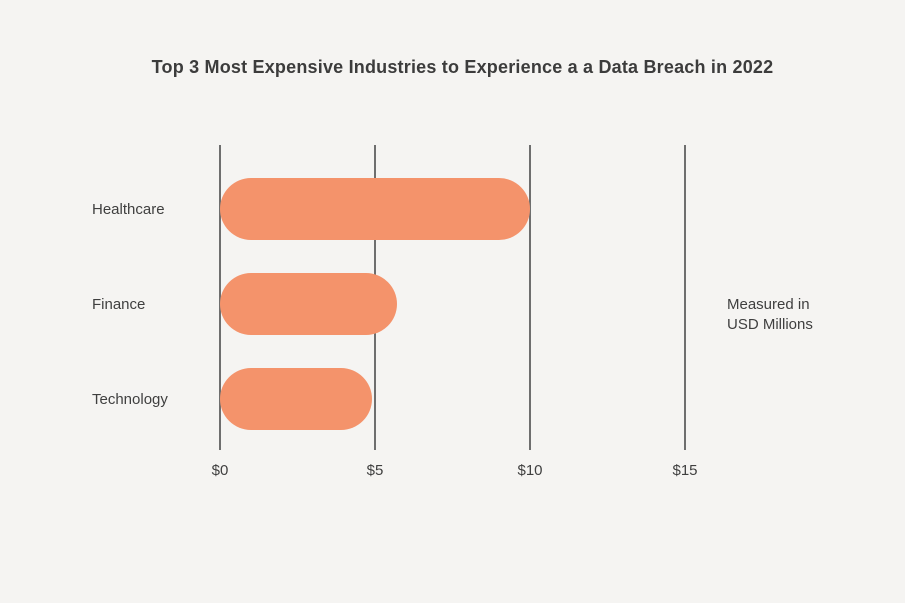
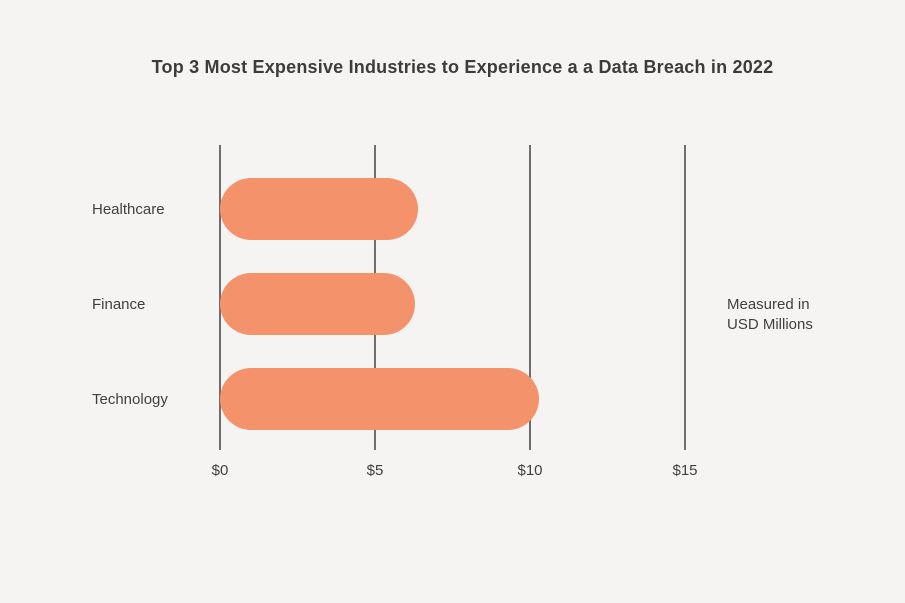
Healthcare: $10.0 -> $6.4
Finance: $5.7 -> $6.3
Technology: $4.9 -> $10.3
